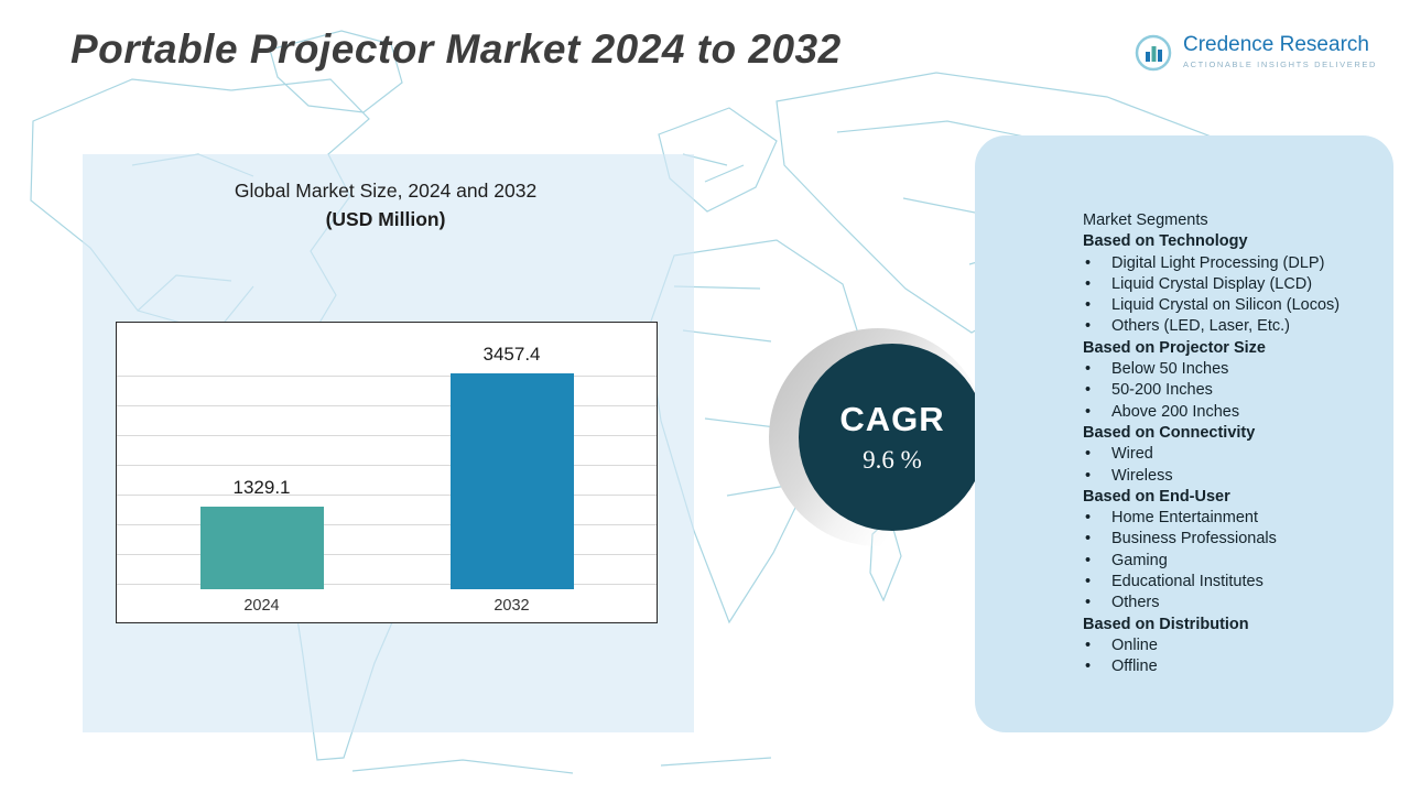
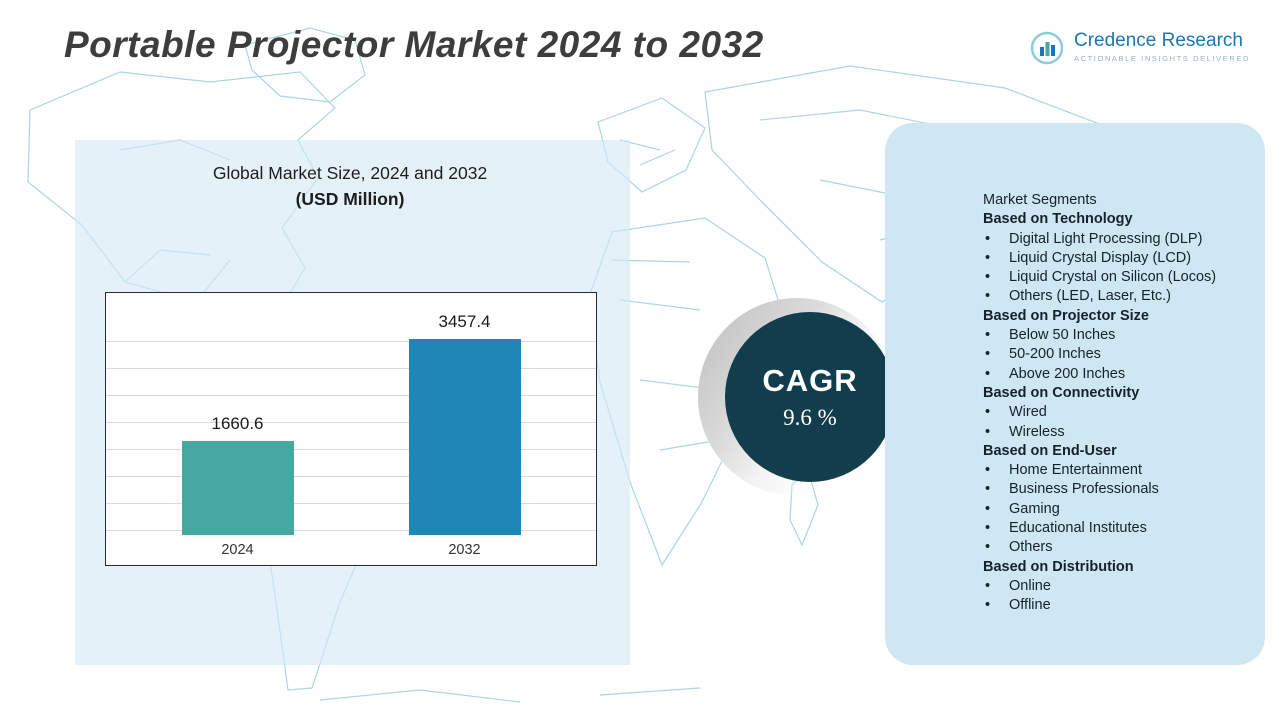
2024: 1329.1 -> 1660.6
